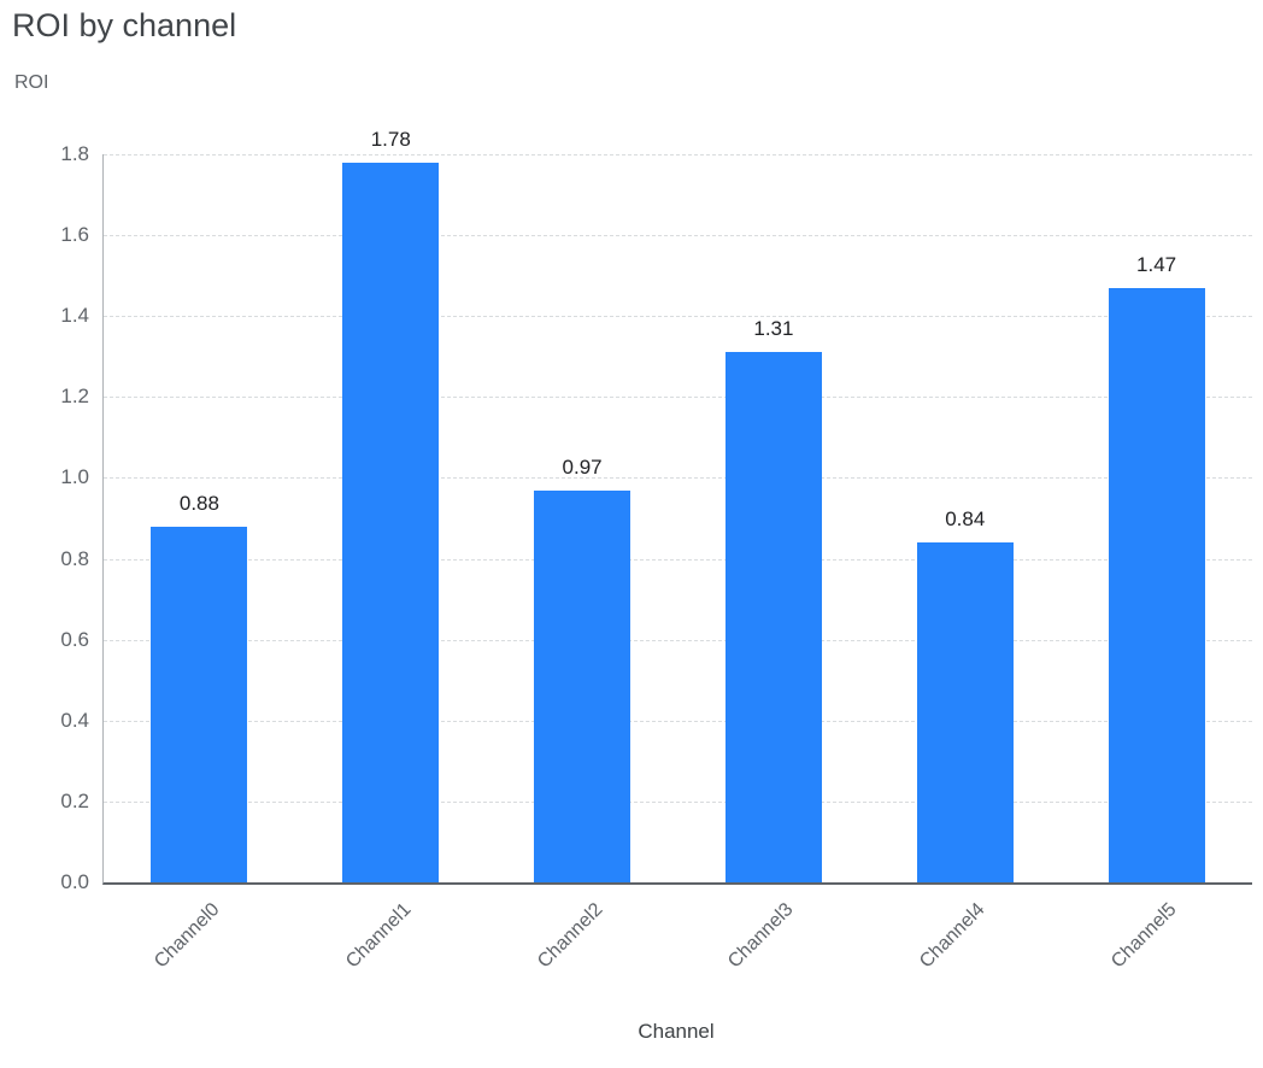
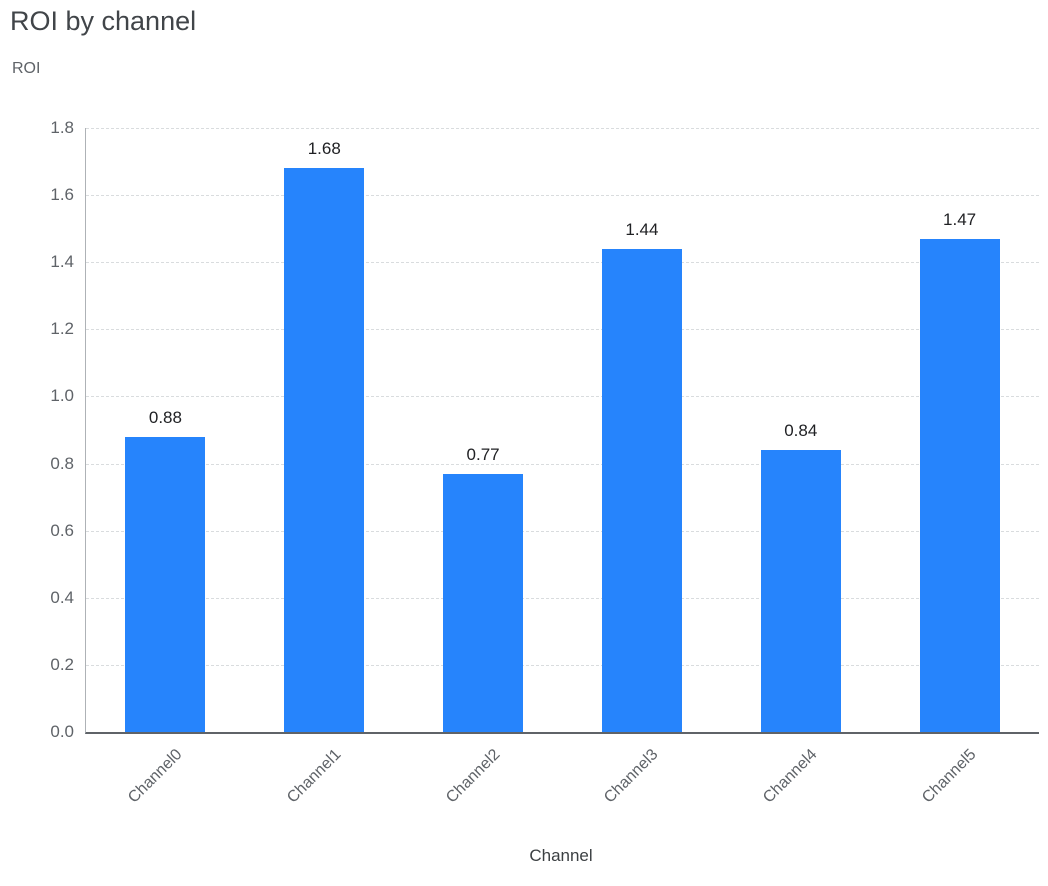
Channel1: 1.78 -> 1.68
Channel2: 0.97 -> 0.77
Channel3: 1.31 -> 1.44
